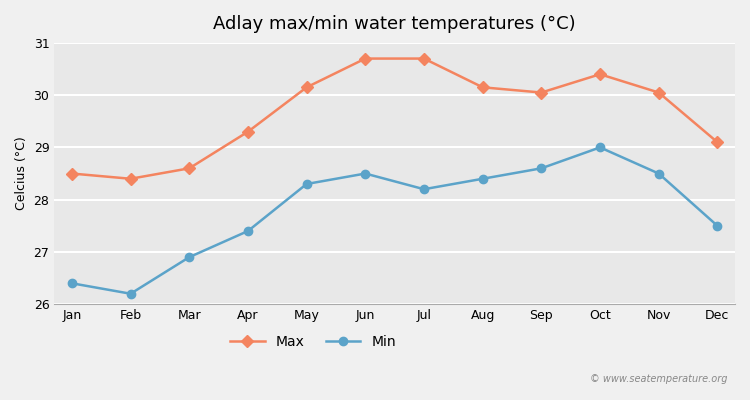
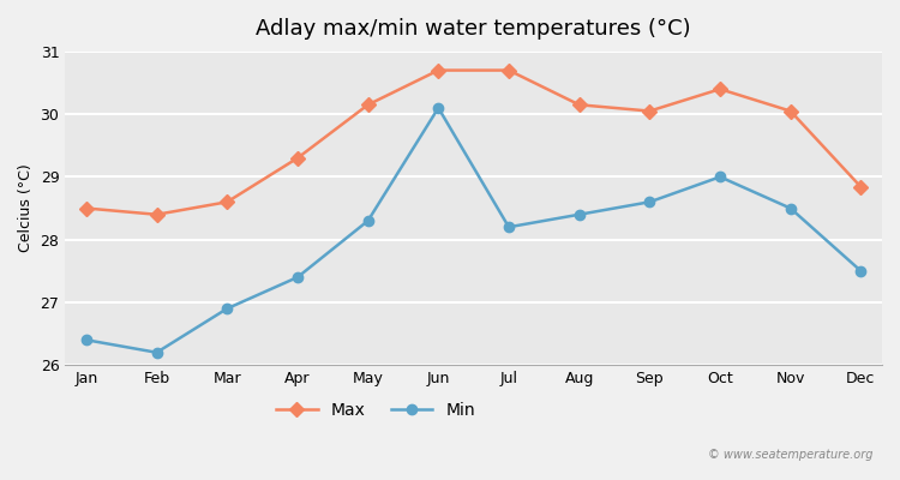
Min/Jun: 28.5 -> 30.1
Max/Dec: 29.10 -> 28.84
